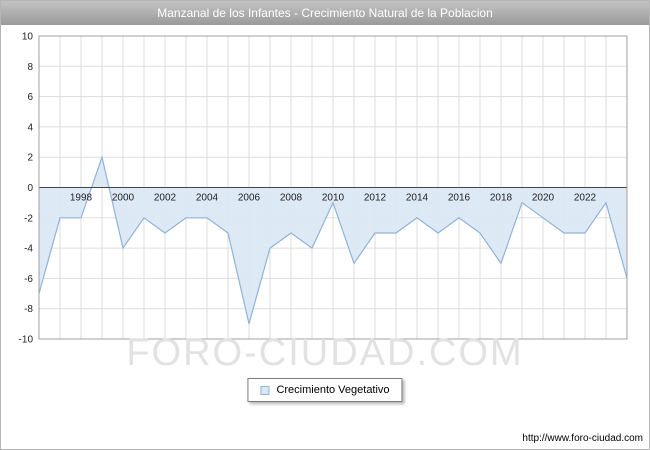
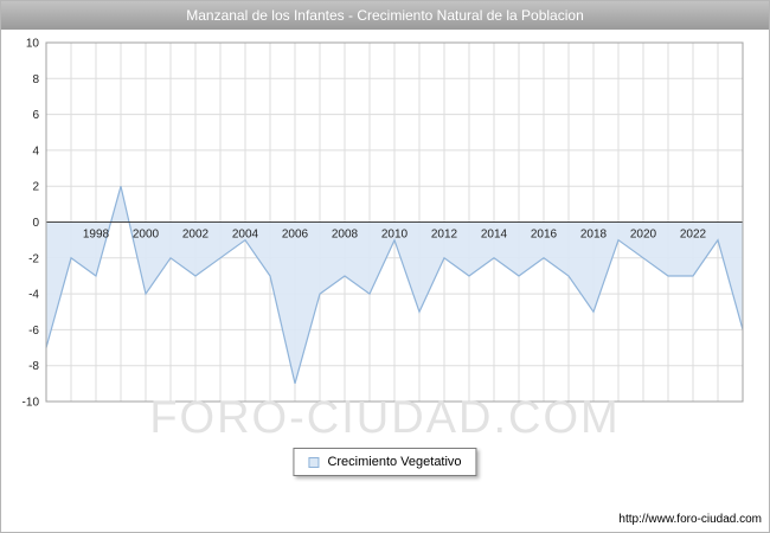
1998: -2 -> -3
2004: -2 -> -1
2012: -3 -> -2
